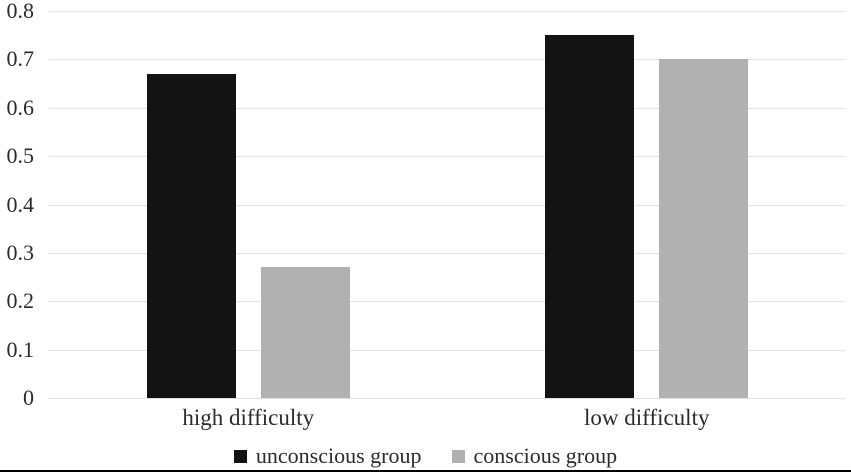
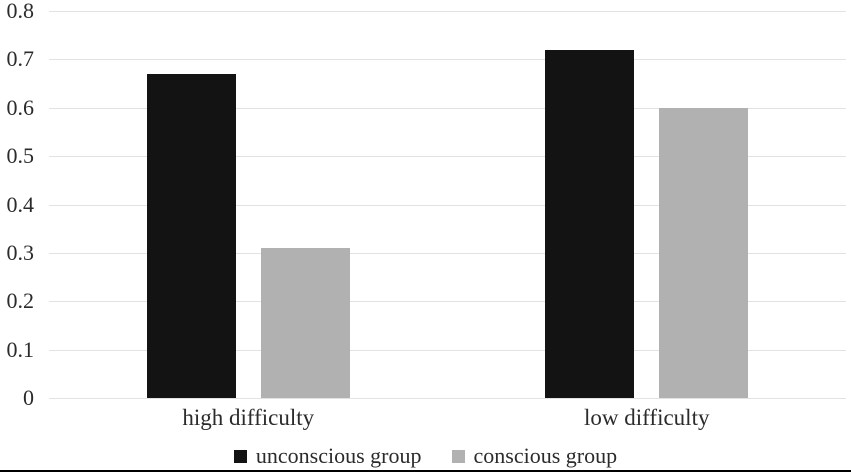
conscious group/high difficulty: 0.27 -> 0.31
unconscious group/low difficulty: 0.75 -> 0.72
conscious group/low difficulty: 0.70 -> 0.60
